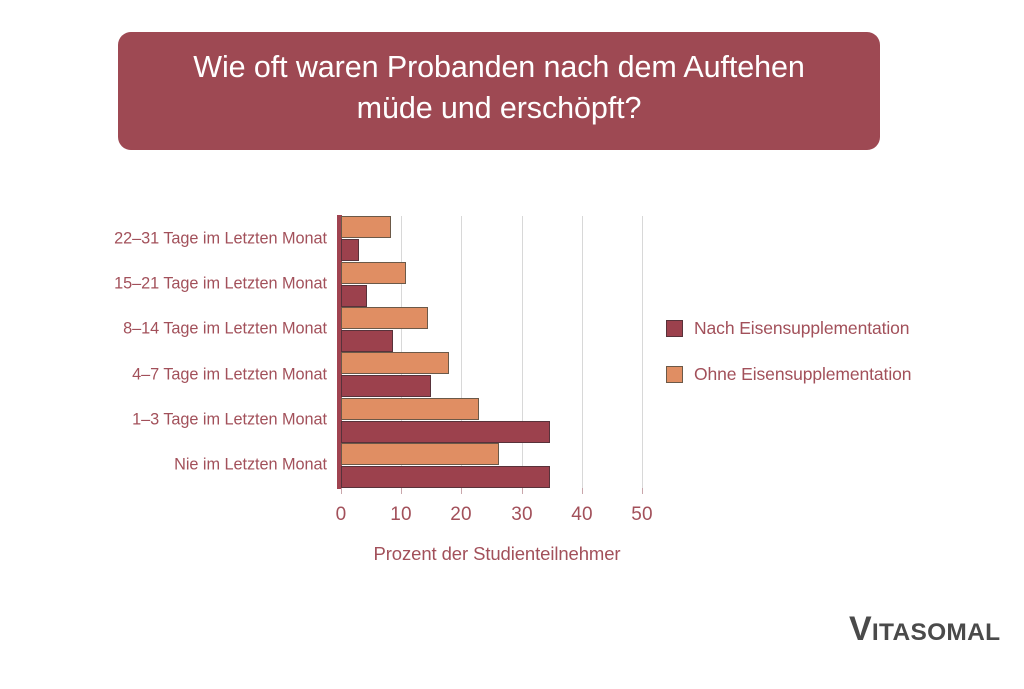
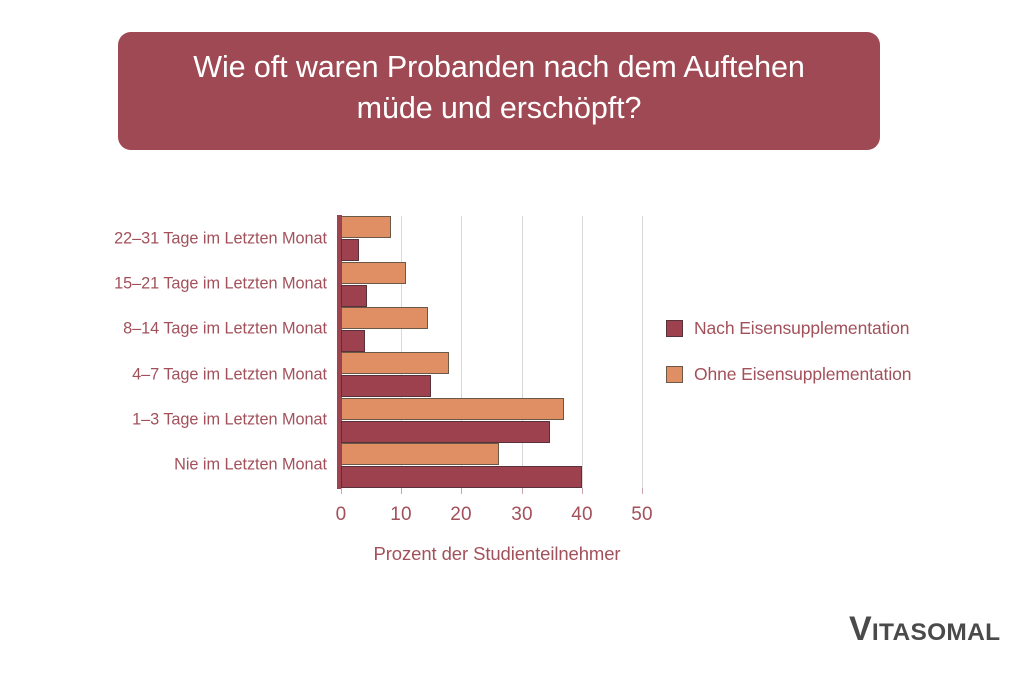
Nach Eisensupplementation/Nie im Letzten Monat: 35 -> 40
Ohne Eisensupplementation/1–3 Tage im Letzten Monat: 23 -> 37
Nach Eisensupplementation/8–14 Tage im Letzten Monat: 9 -> 4
